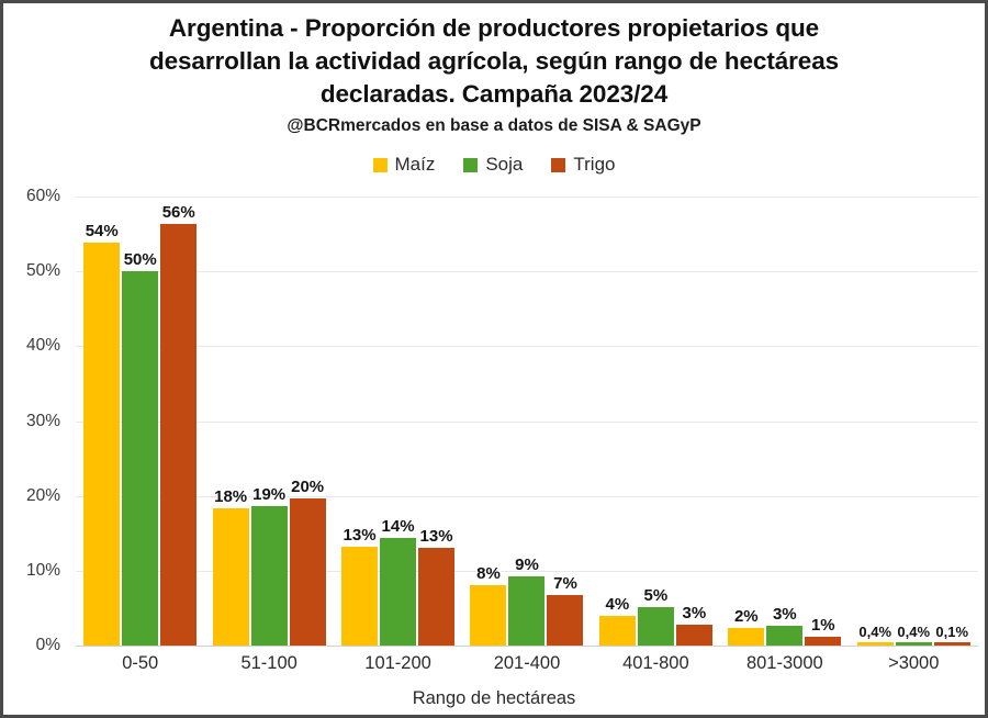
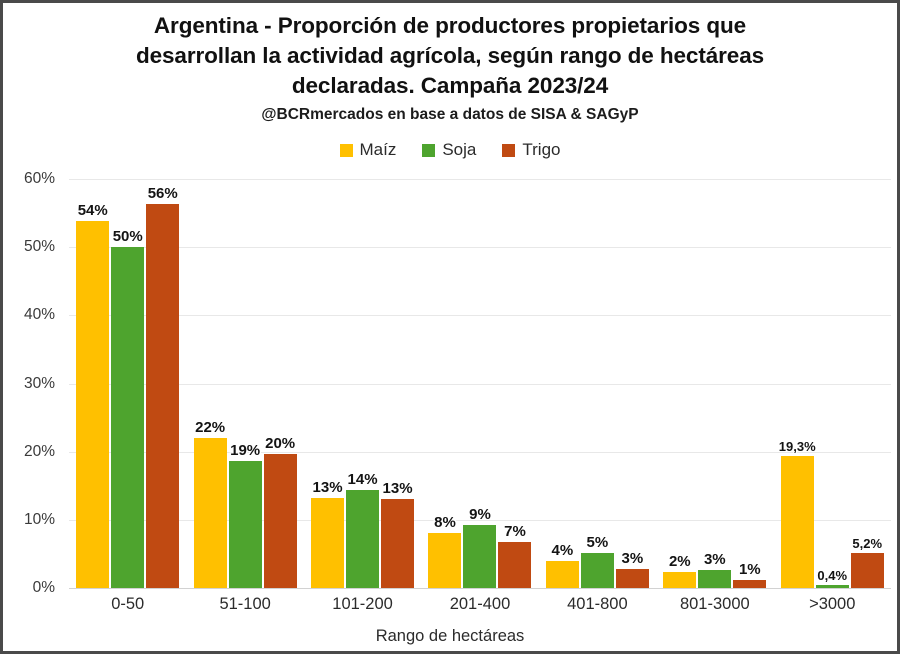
Maíz/51-100: 18% -> 22%
Maíz/>3000: 0,4% -> 19,3%
Trigo/>3000: 0,1% -> 5,2%
